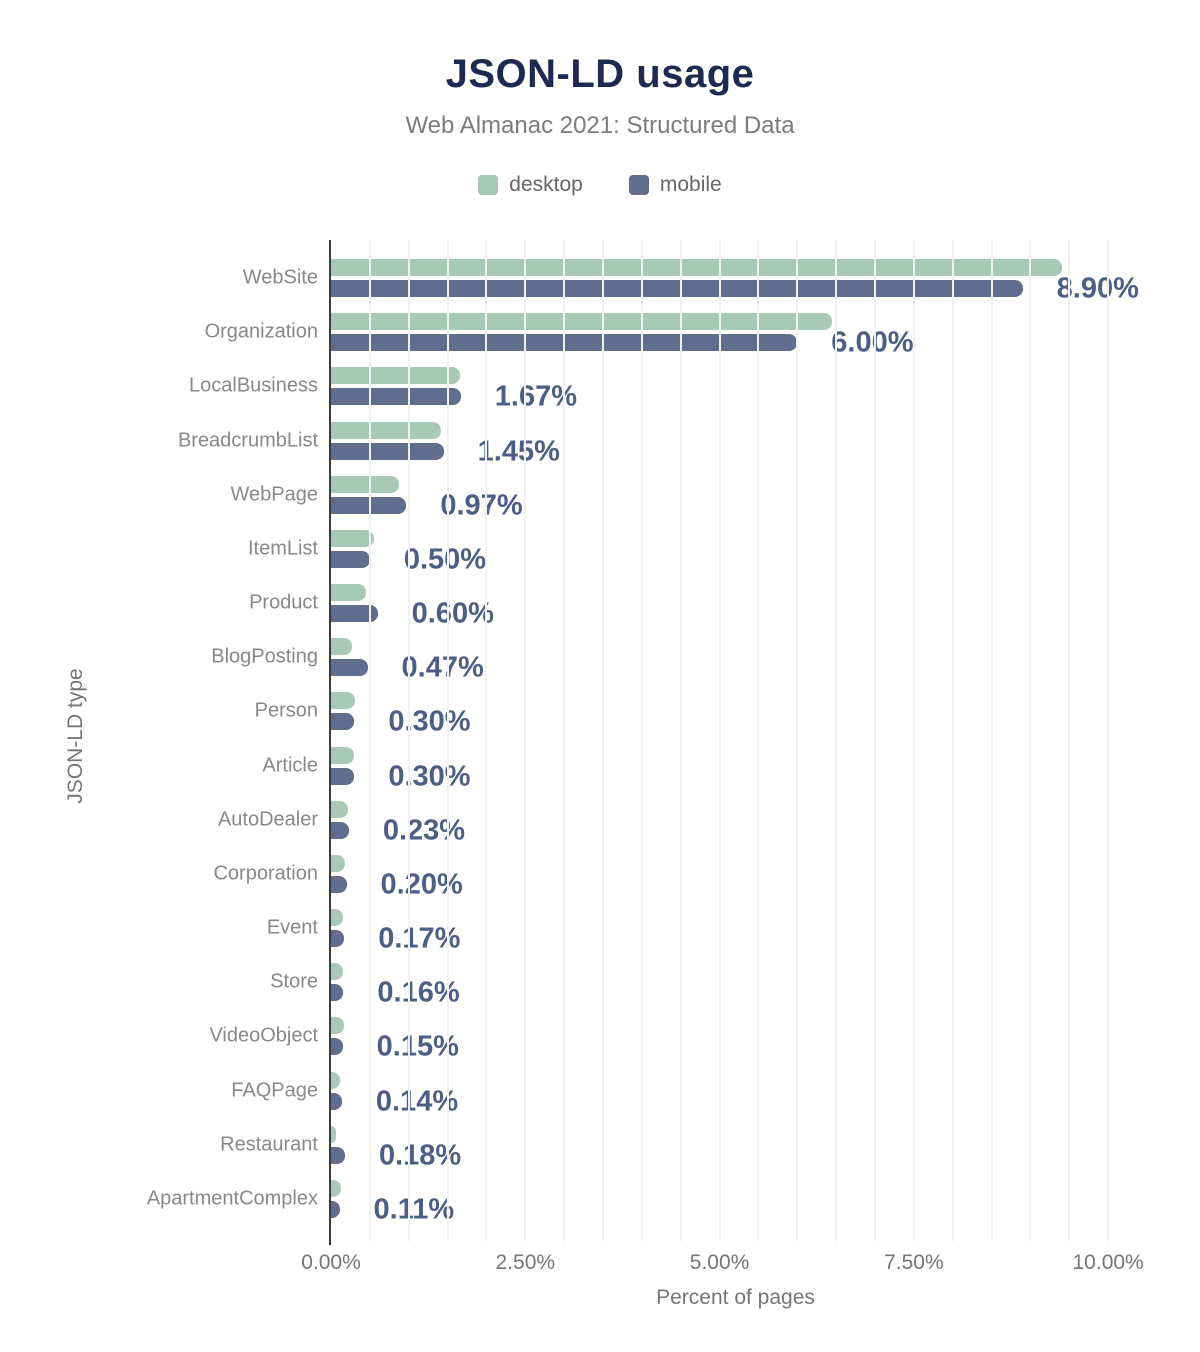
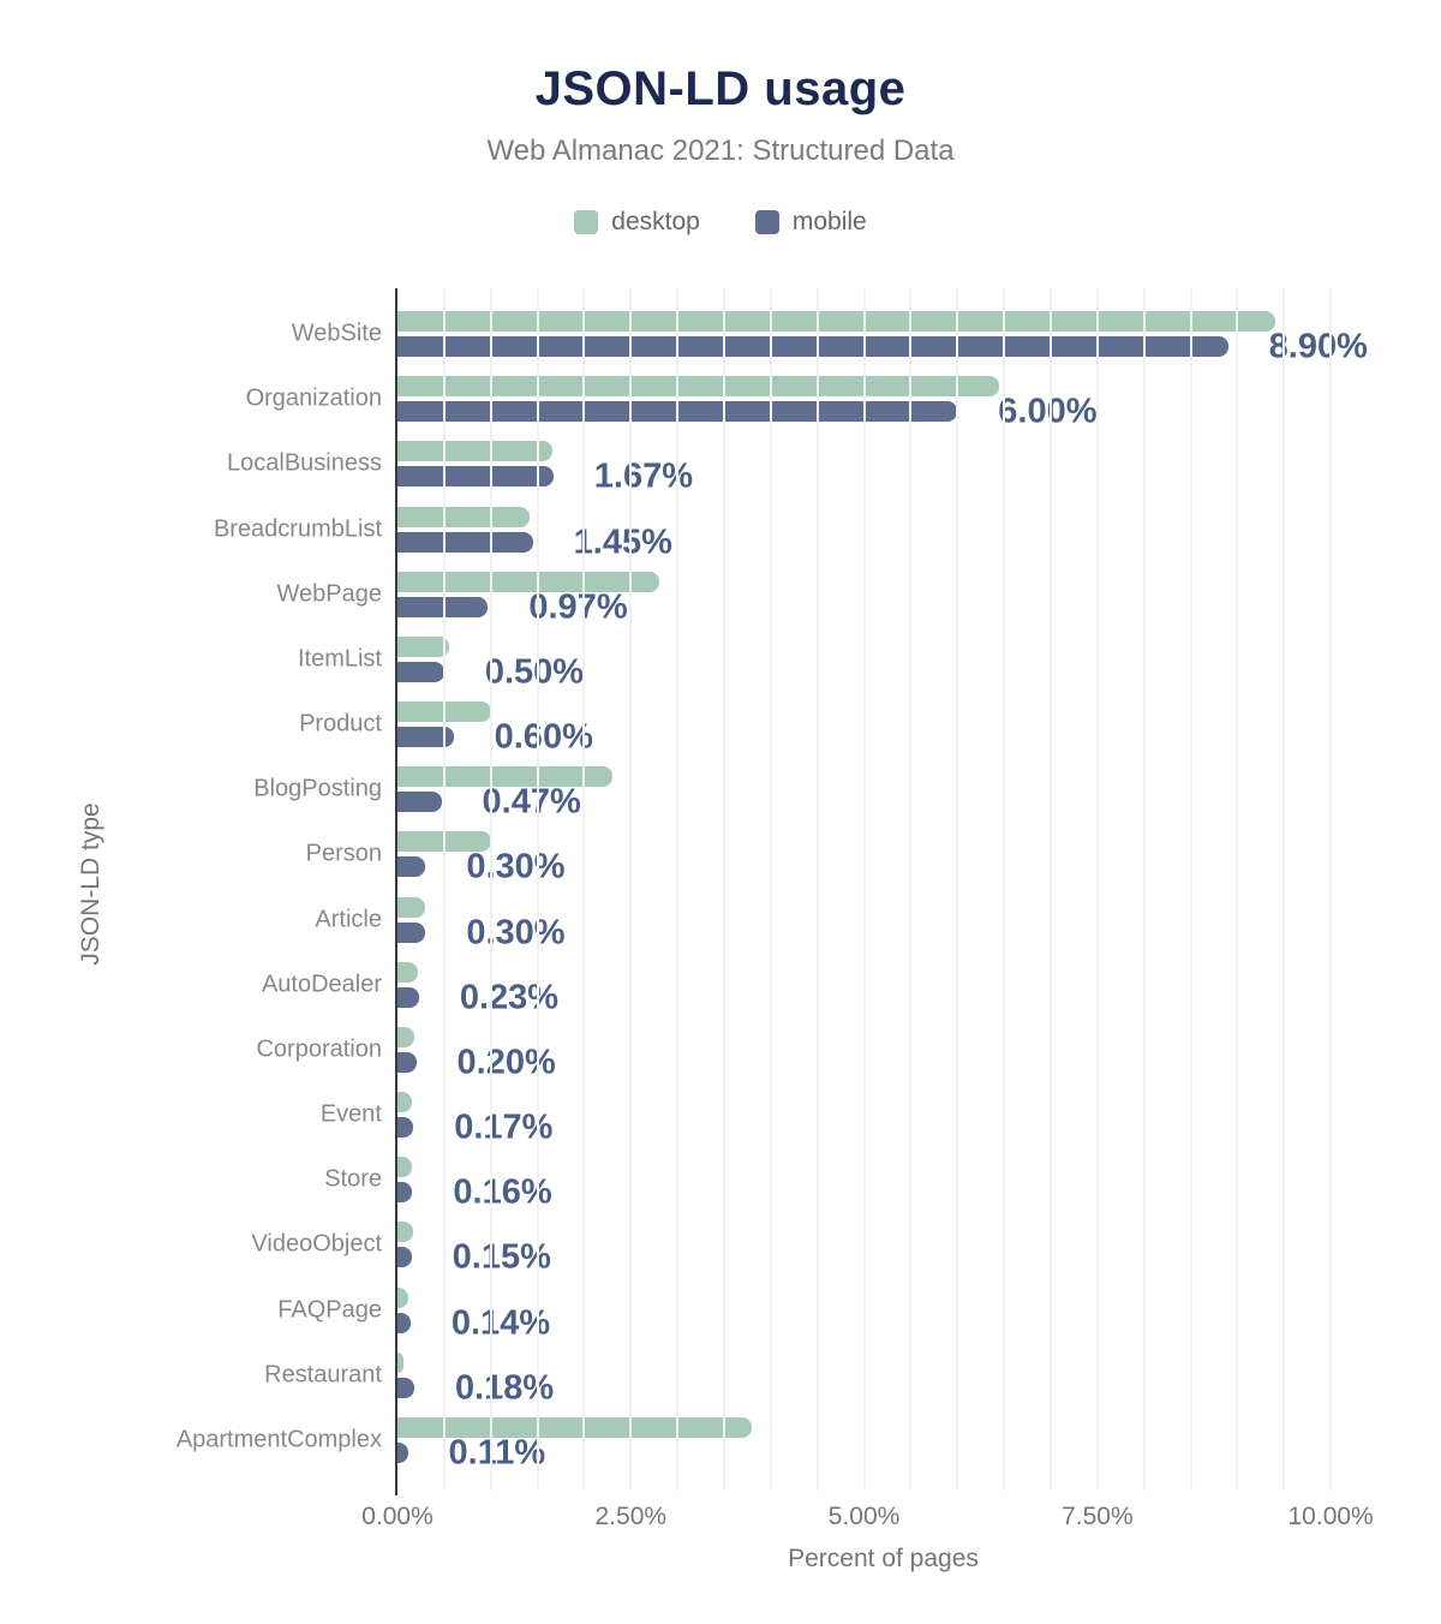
desktop/WebPage: 0.9% -> 2.8%
desktop/Product: 0.5% -> 1.0%
desktop/BlogPosting: 0.3% -> 2.3%
desktop/Person: 0.3% -> 1.0%
desktop/ApartmentComplex: 0.1% -> 3.8%
